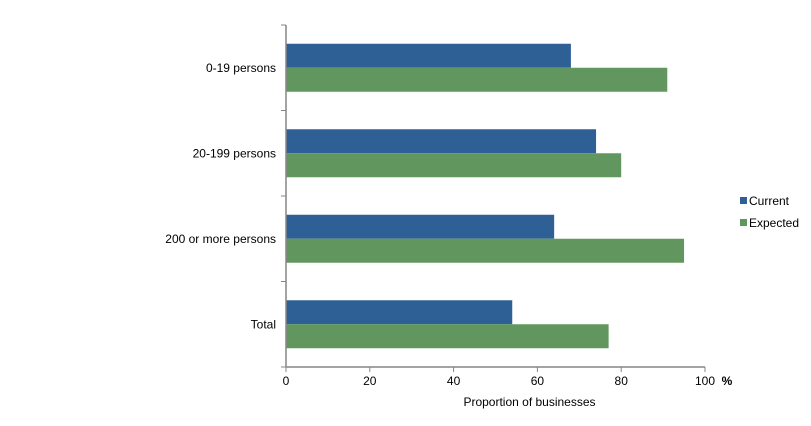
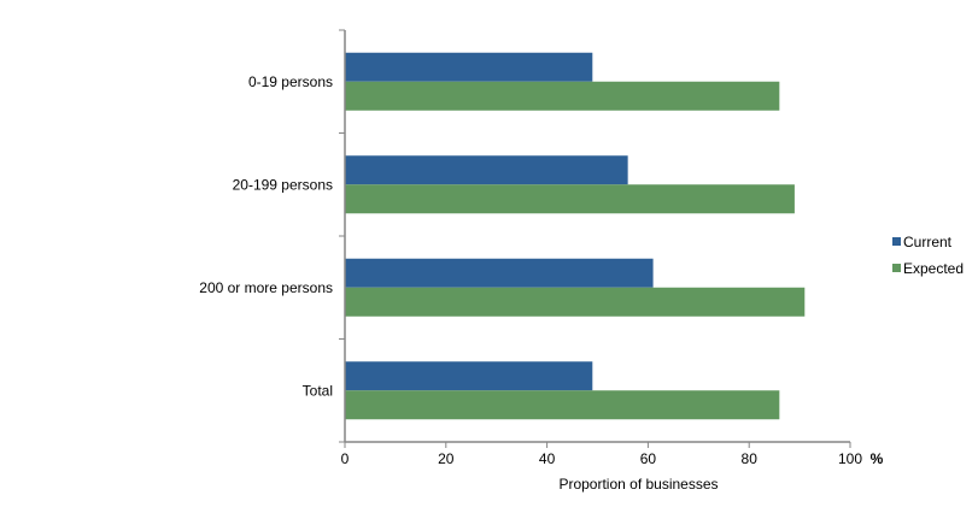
Current/0-19 persons: 68 -> 49
Expected/0-19 persons: 91 -> 86
Current/20-199 persons: 74 -> 56
Expected/20-199 persons: 80 -> 89
Current/200 or more persons: 64 -> 61
Expected/200 or more persons: 95 -> 91
Current/Total: 54 -> 49
Expected/Total: 77 -> 86
